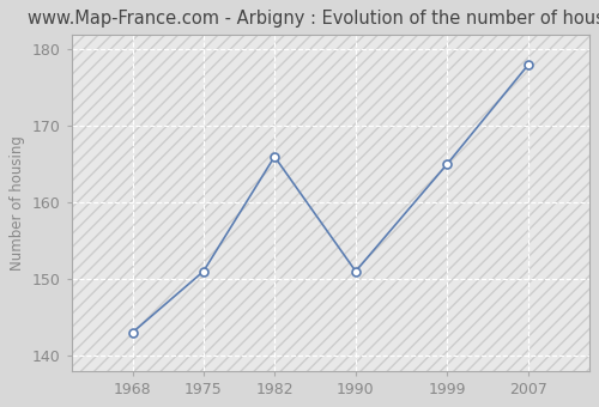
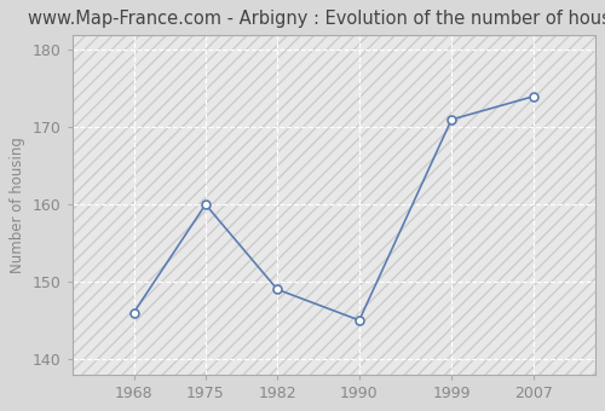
1968: 143 -> 146
1975: 151 -> 160
1982: 166 -> 149
1990: 151 -> 145
1999: 165 -> 171
2007: 178 -> 174
